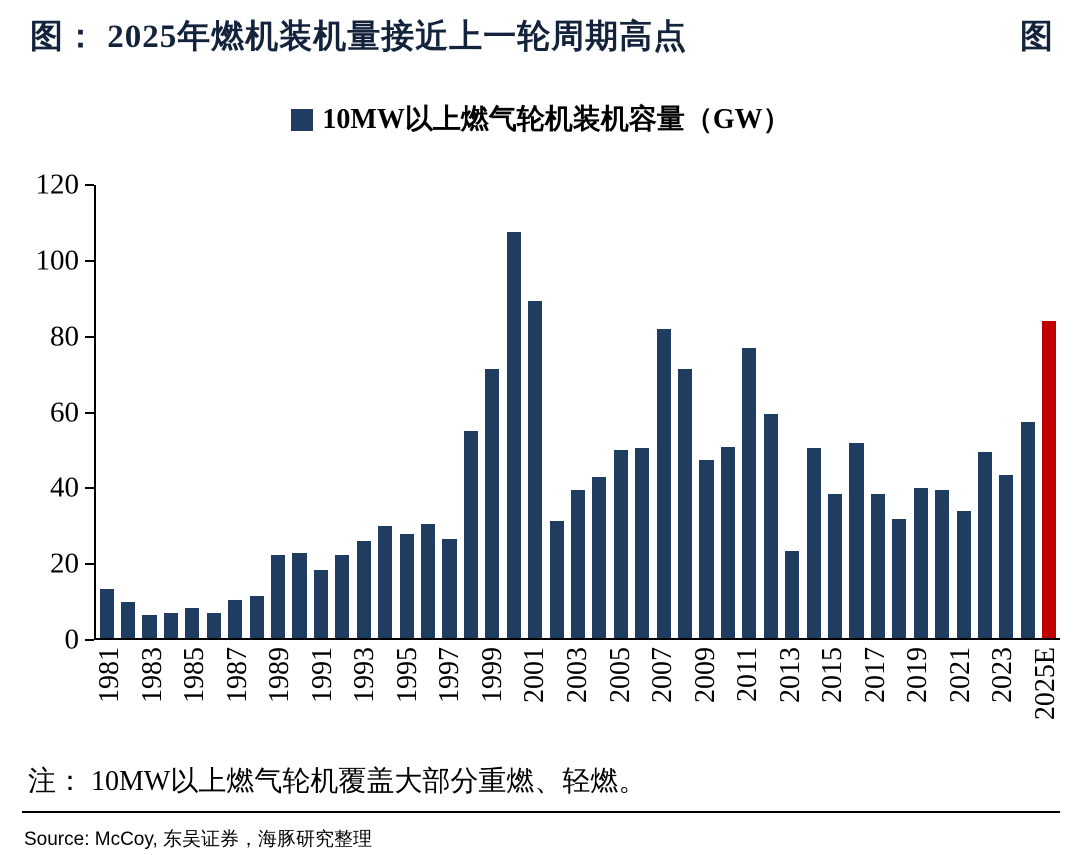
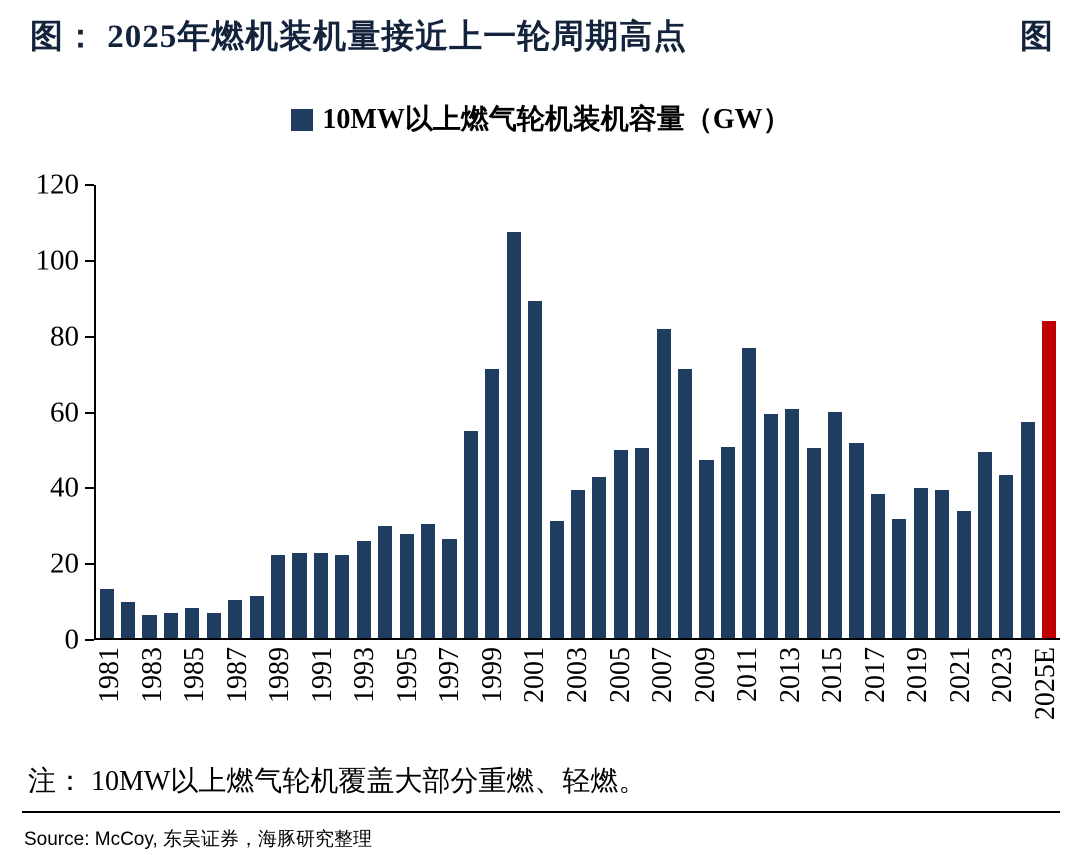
1991: 18 -> 22
2013: 23 -> 60
2015: 38 -> 60
